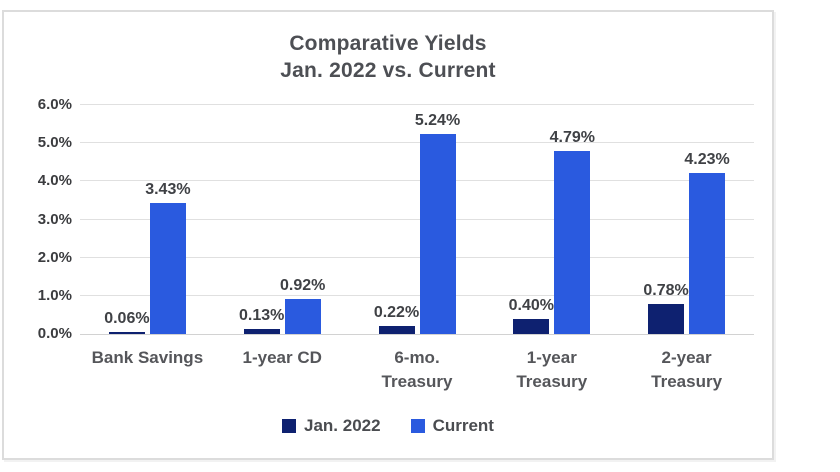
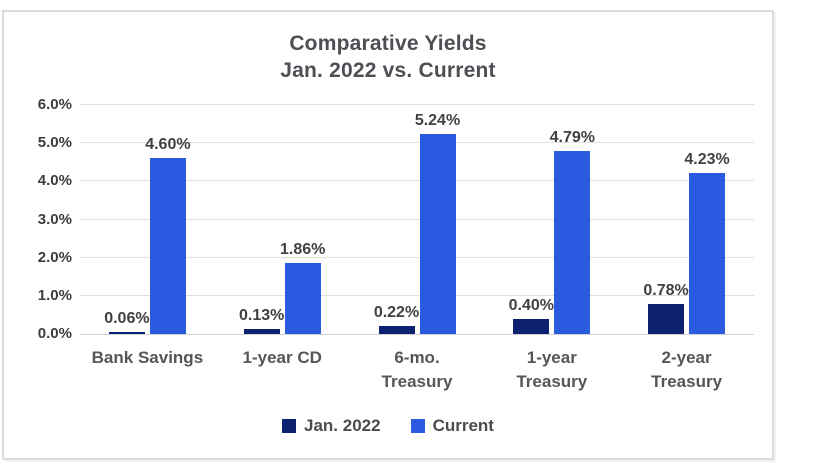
Current/Bank Savings: 3.43% -> 4.60%
Current/1-year CD: 0.92% -> 1.86%
